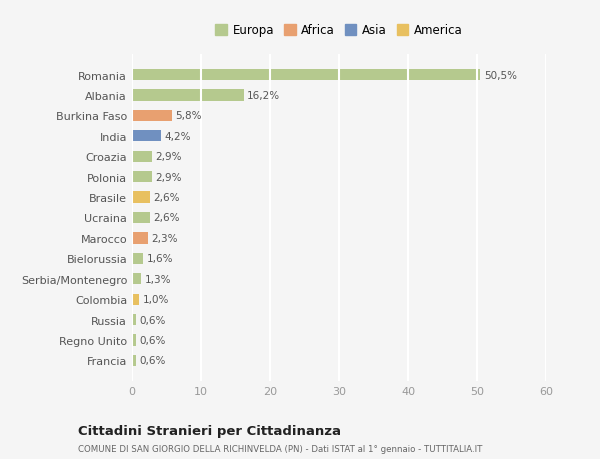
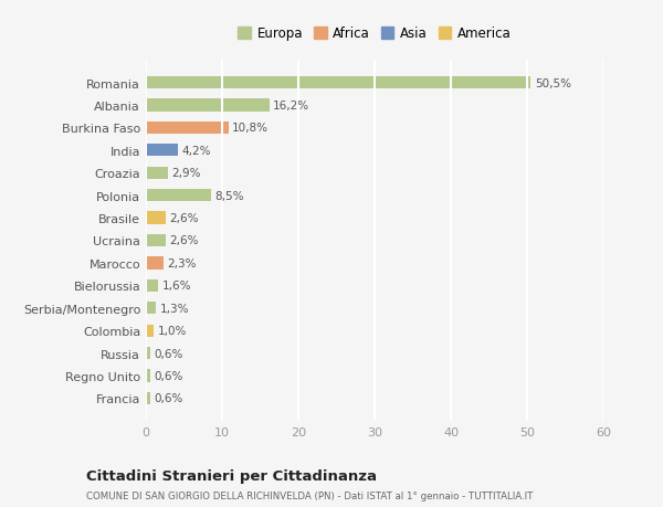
Burkina Faso: 5,8% -> 10,8%
Polonia: 2,9% -> 8,5%
